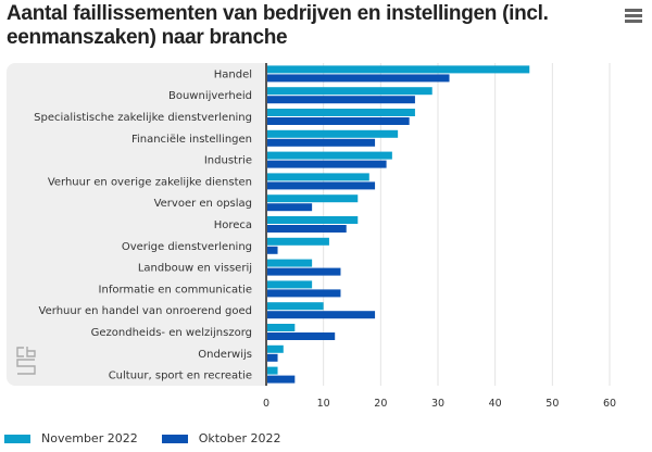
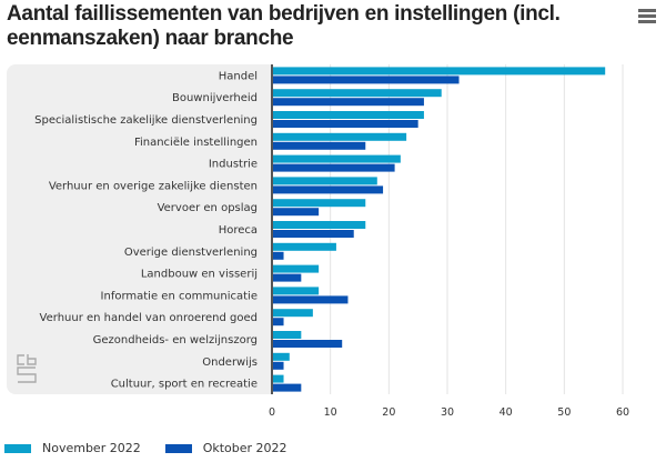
November 2022/Handel: 46 -> 57
Oktober 2022/Financiële instellingen: 19 -> 16
Oktober 2022/Landbouw en visserij: 13 -> 5
November 2022/Verhuur en handel van onroerend goed: 10 -> 7
Oktober 2022/Verhuur en handel van onroerend goed: 19 -> 2
